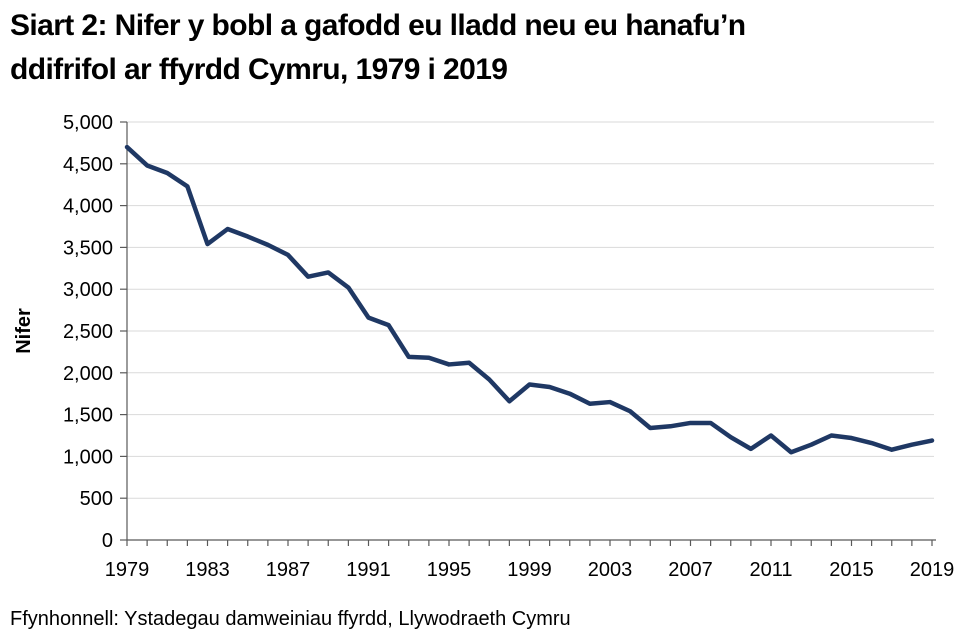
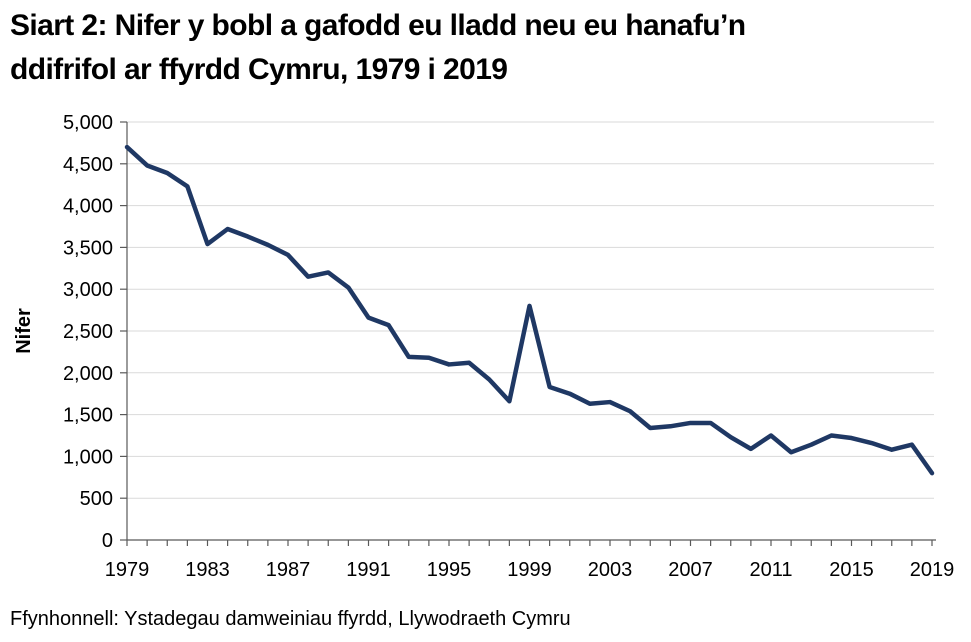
1999: 1900 -> 2800
2019: 1200 -> 800
